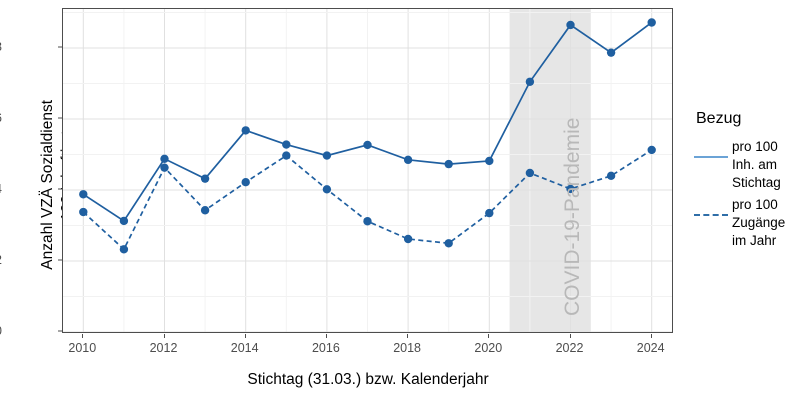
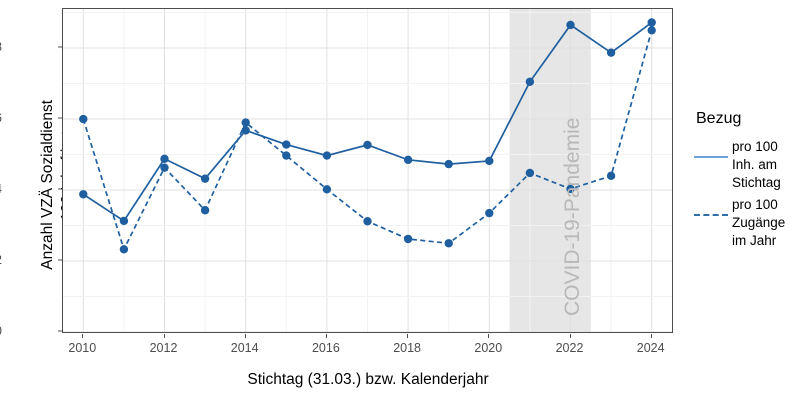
pro 100 Zugänge im Jahr/2010: 3.4 -> 6.0
pro 100 Zugänge im Jahr/2014: 4.2 -> 5.9
pro 100 Zugänge im Jahr/2024: 5.1 -> 8.5
